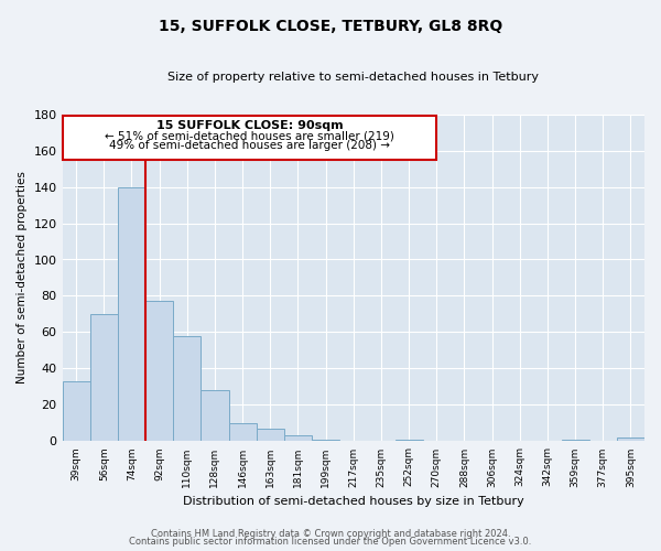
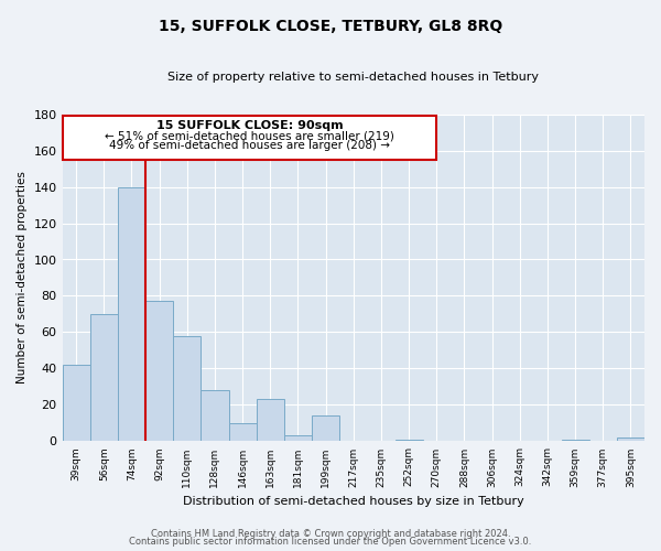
39sqm: 33 -> 42
163sqm: 7 -> 23
199sqm: 1 -> 14
